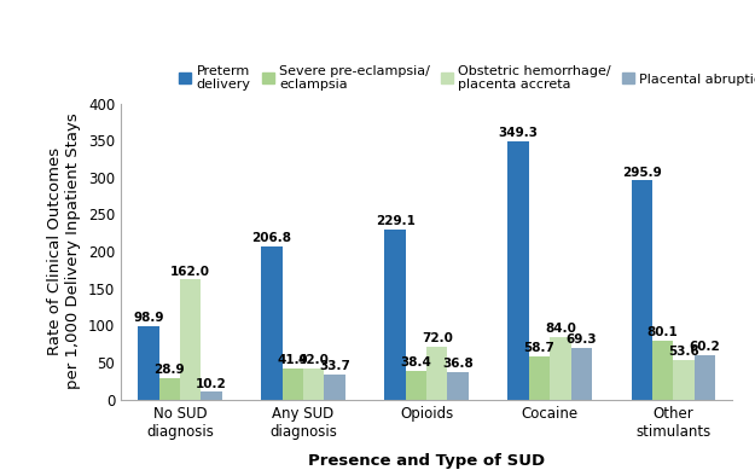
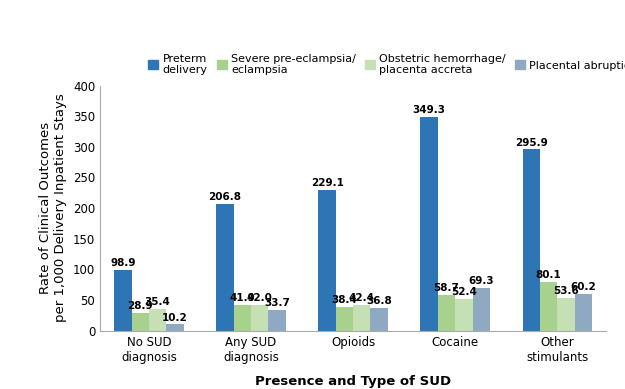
Obstetric hemorrhage/ placenta accreta/No SUD diagnosis: 162 -> 35
Obstetric hemorrhage/ placenta accreta/Opioids: 72 -> 42
Obstetric hemorrhage/ placenta accreta/Cocaine: 84 -> 52
